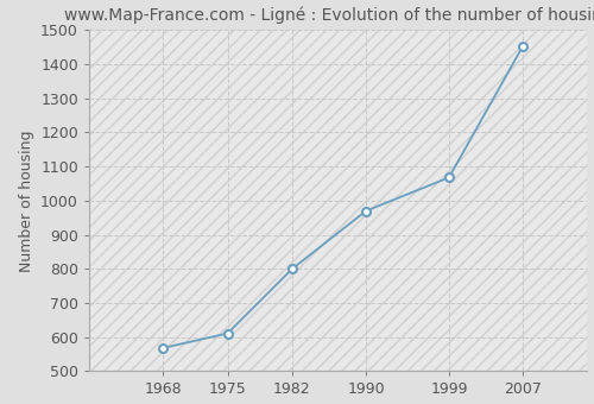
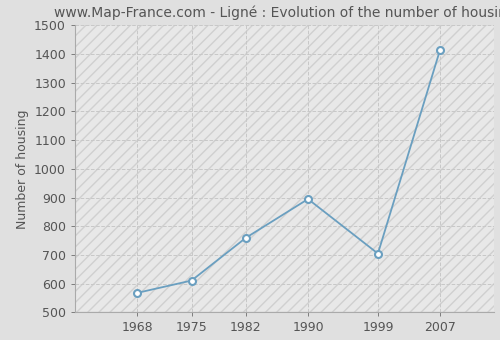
1982: 800 -> 760
1990: 970 -> 895
1999: 1068 -> 705
2007: 1453 -> 1415
